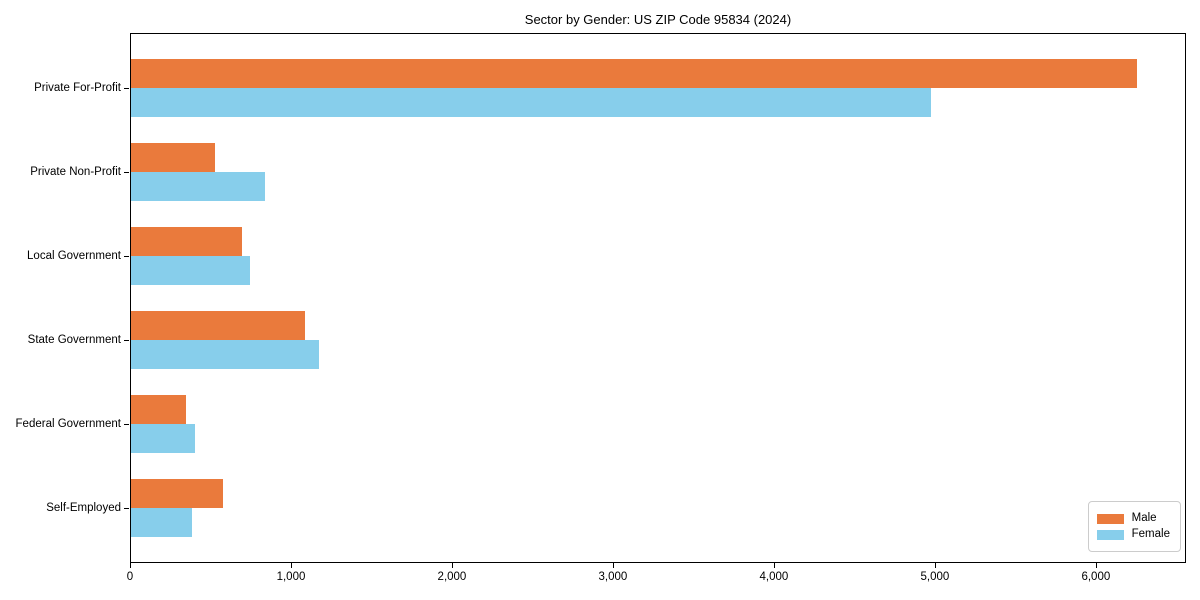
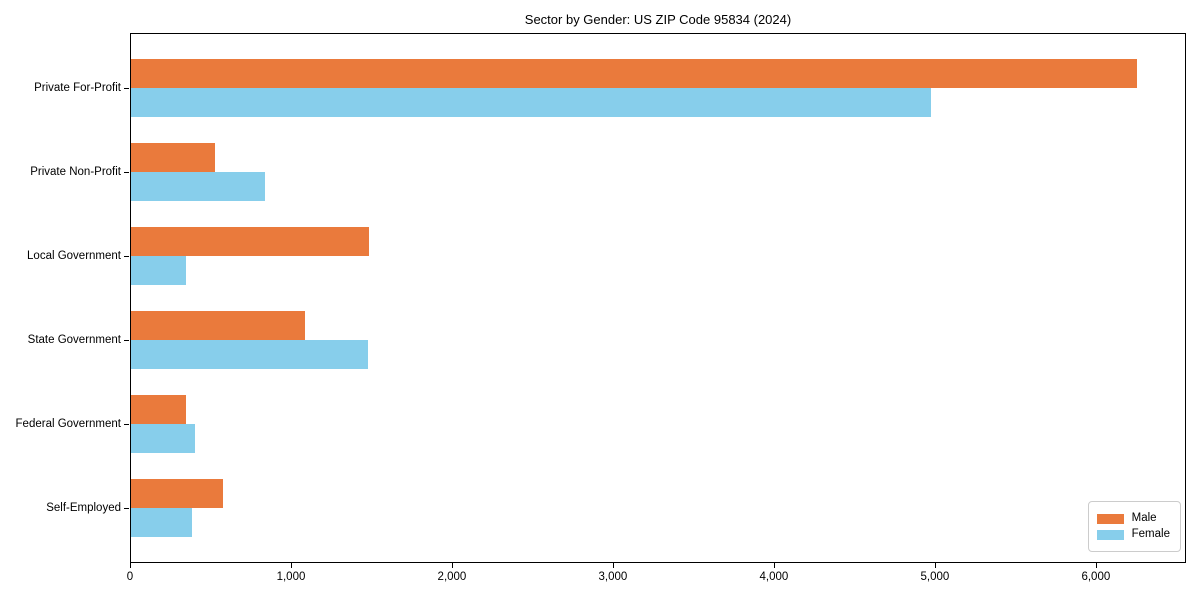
Male/Local Government: 690 -> 1480
Female/Local Government: 740 -> 340
Female/State Government: 1170 -> 1470
